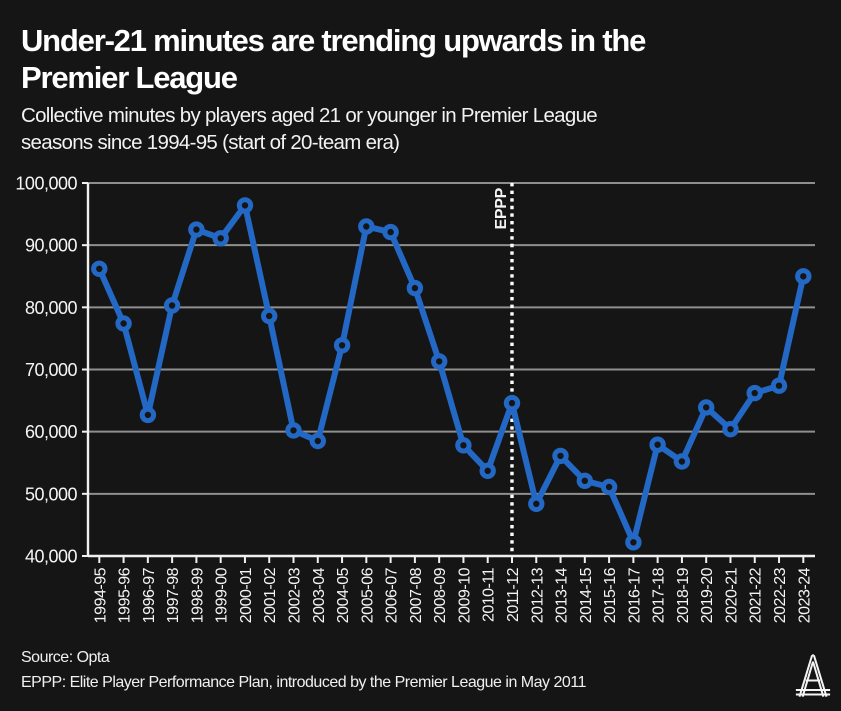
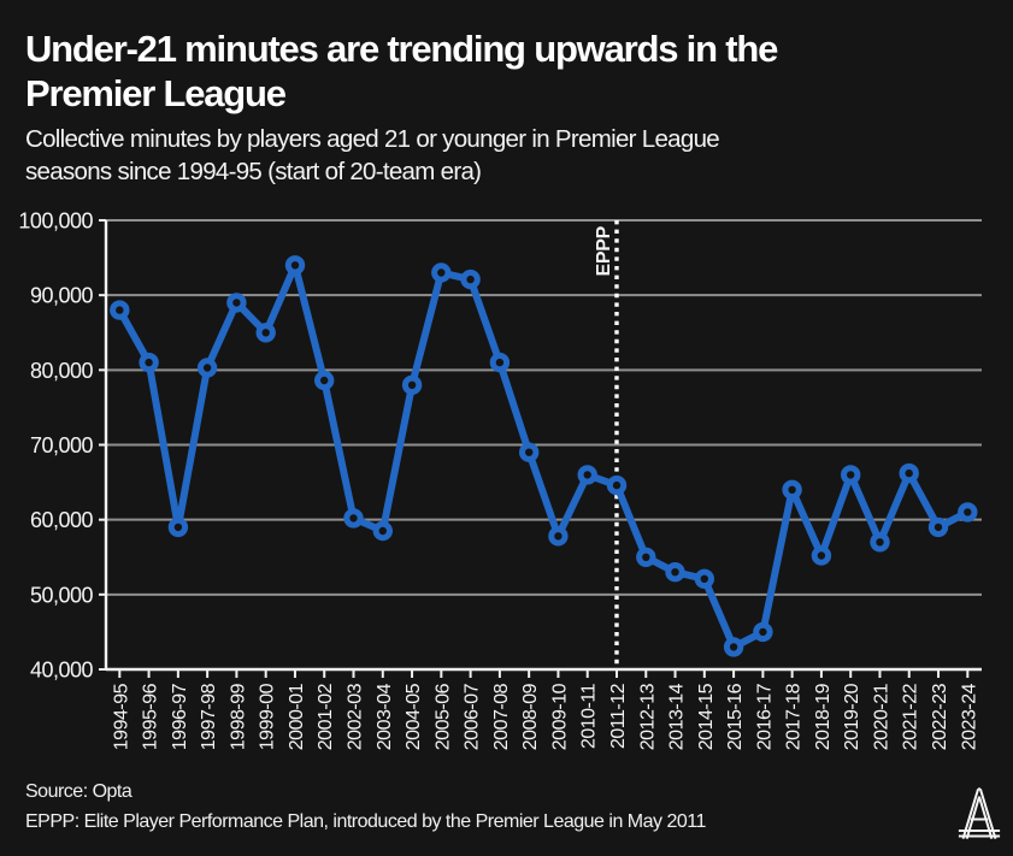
1994-95: 86000 -> 88000
1995-96: 77000 -> 81000
1996-97: 63000 -> 59000
1998-99: 92000 -> 89000
1999-00: 91000 -> 85000
2000-01: 96000 -> 94000
2004-05: 74000 -> 78000
2007-08: 83000 -> 81000
2008-09: 71000 -> 69000
2010-11: 54000 -> 66000
2012-13: 48000 -> 55000
2013-14: 56000 -> 53000
2015-16: 51000 -> 43000
2016-17: 42000 -> 45000
2017-18: 58000 -> 64000
2019-20: 64000 -> 66000
2020-21: 60000 -> 57000
2022-23: 67000 -> 59000
2023-24: 85000 -> 61000
